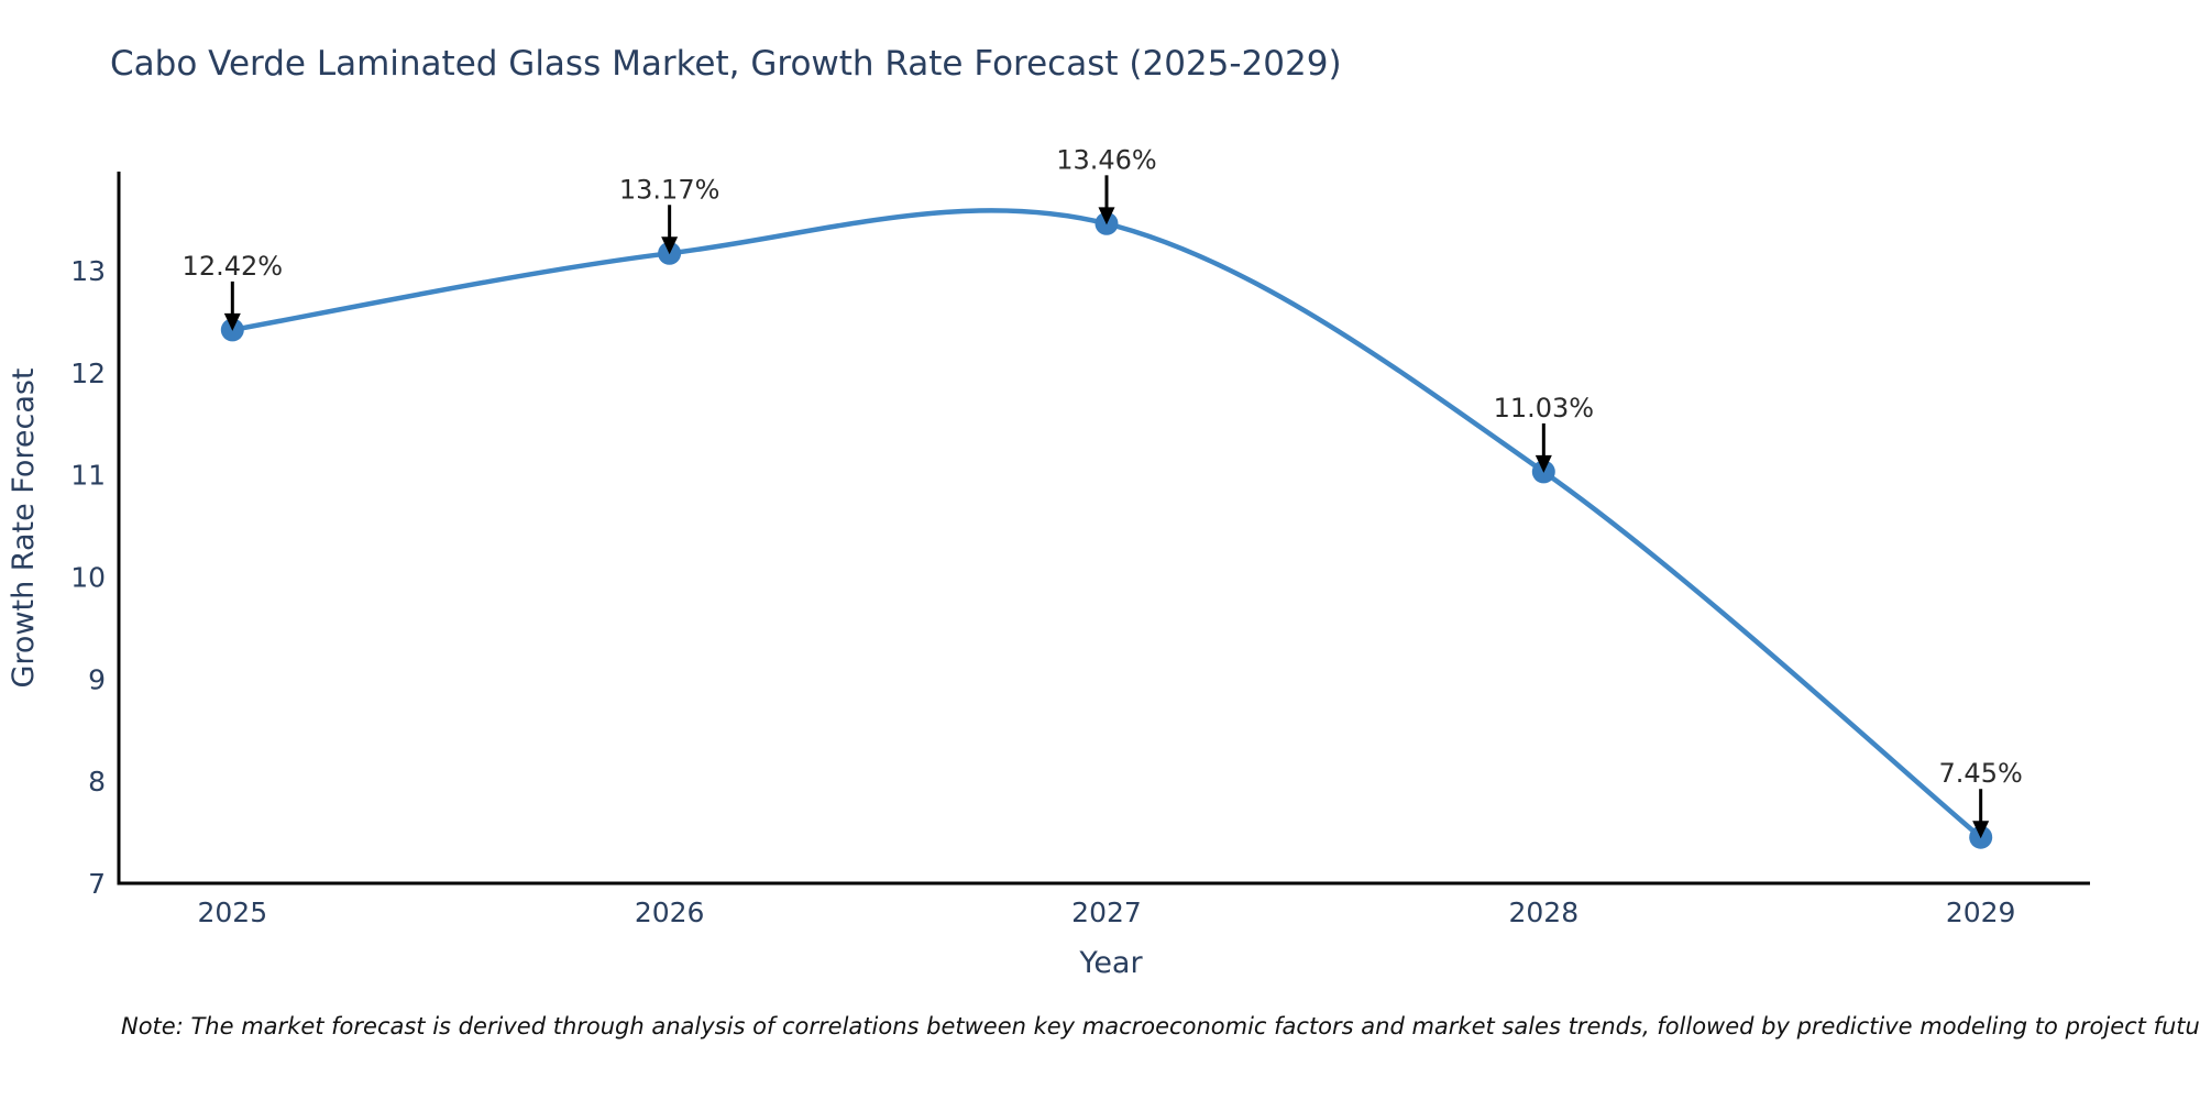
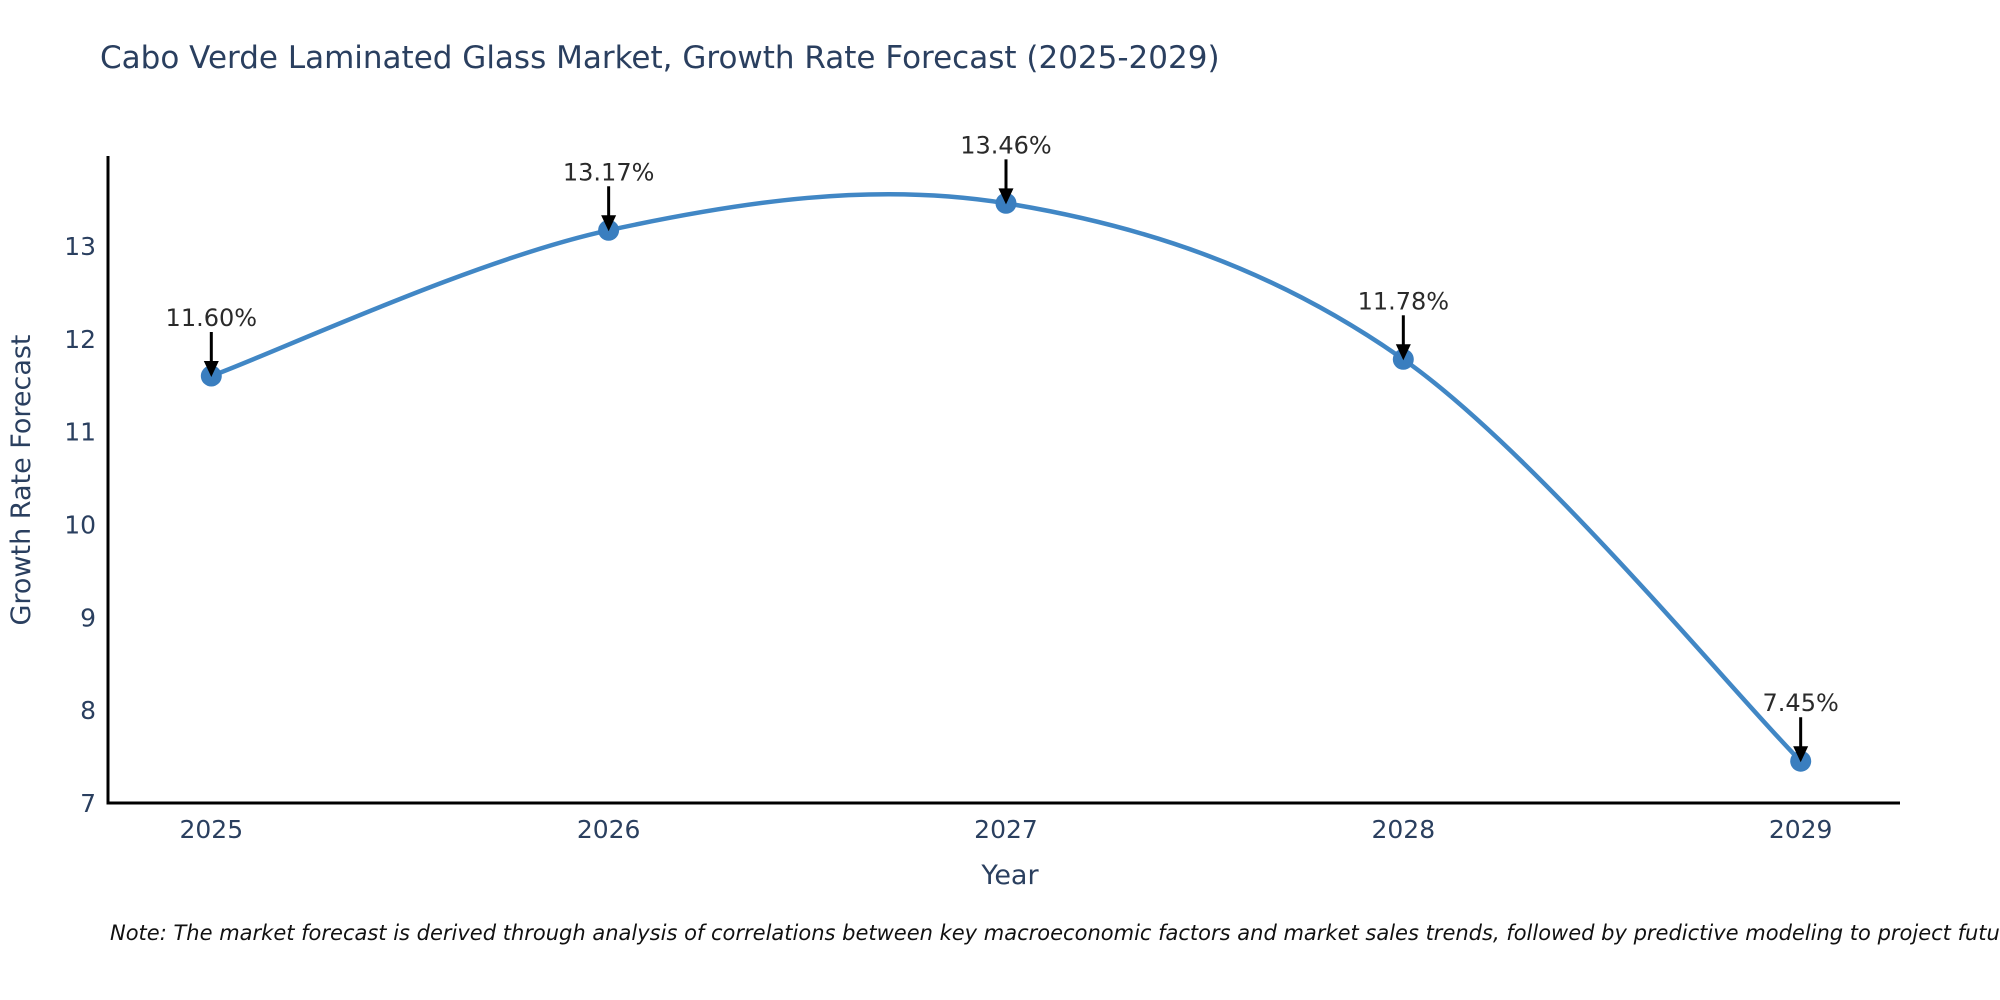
2025: 12.42% -> 11.60%
2028: 11.03% -> 11.78%
